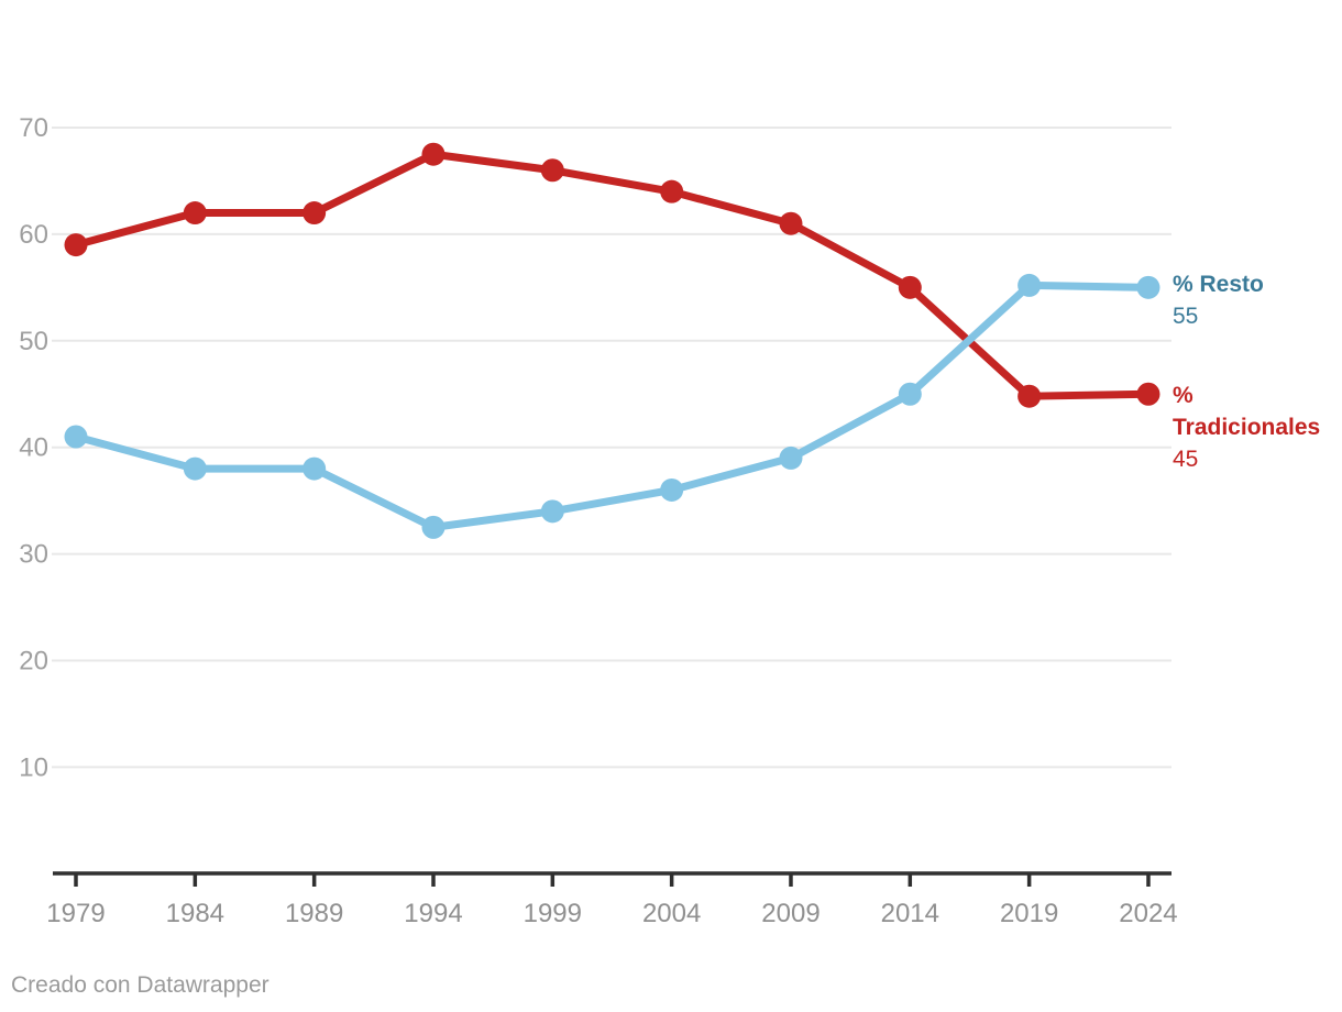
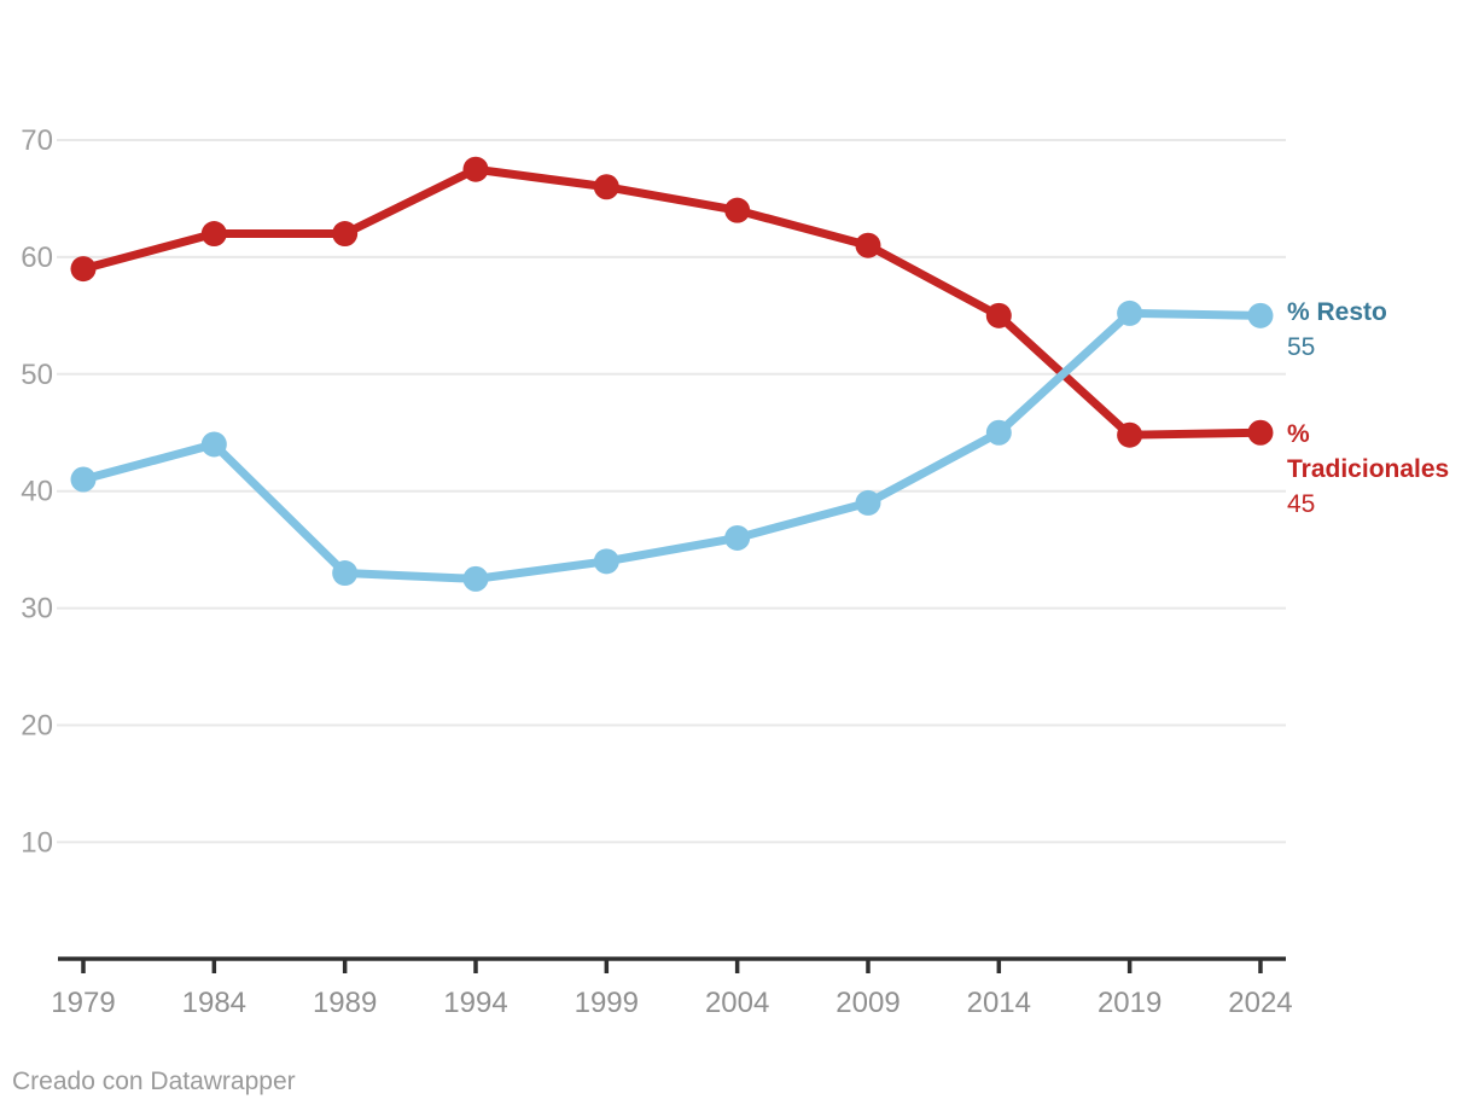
% Resto/1984: 38 -> 44
% Resto/1989: 38 -> 33
